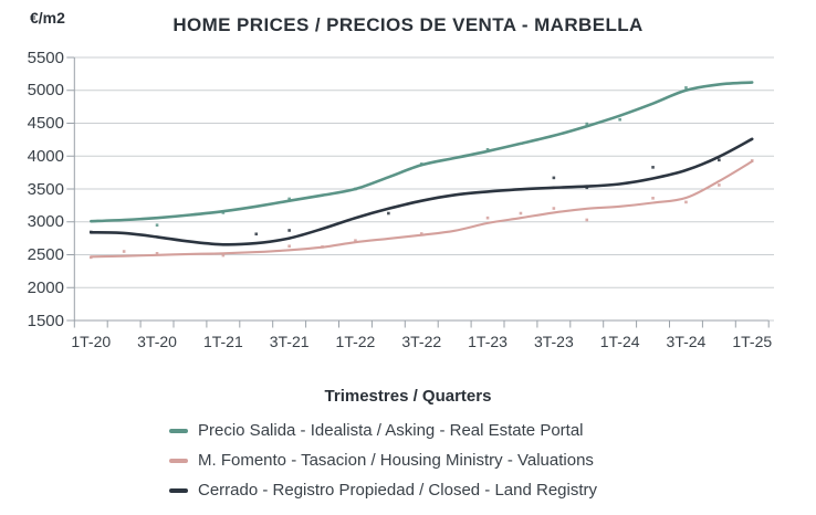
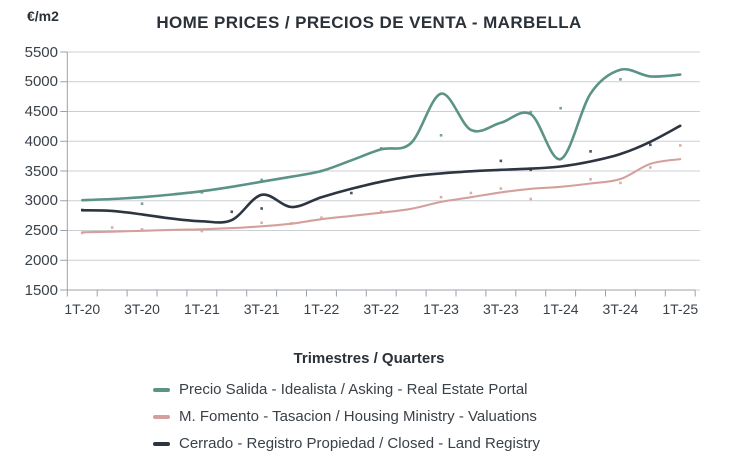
Cerrado - Registro Propiedad / Closed - Land Registry/3T-21: 2800 -> 3100
Precio Salida - Idealista / Asking - Real Estate Portal/1T-23: 4100 -> 4800
Precio Salida - Idealista / Asking - Real Estate Portal/1T-24: 4600 -> 3700
Precio Salida - Idealista / Asking - Real Estate Portal/3T-24: 5000 -> 5200
M. Fomento - Tasacion / Housing Ministry - Valuations/1T-25: 3900 -> 3700
